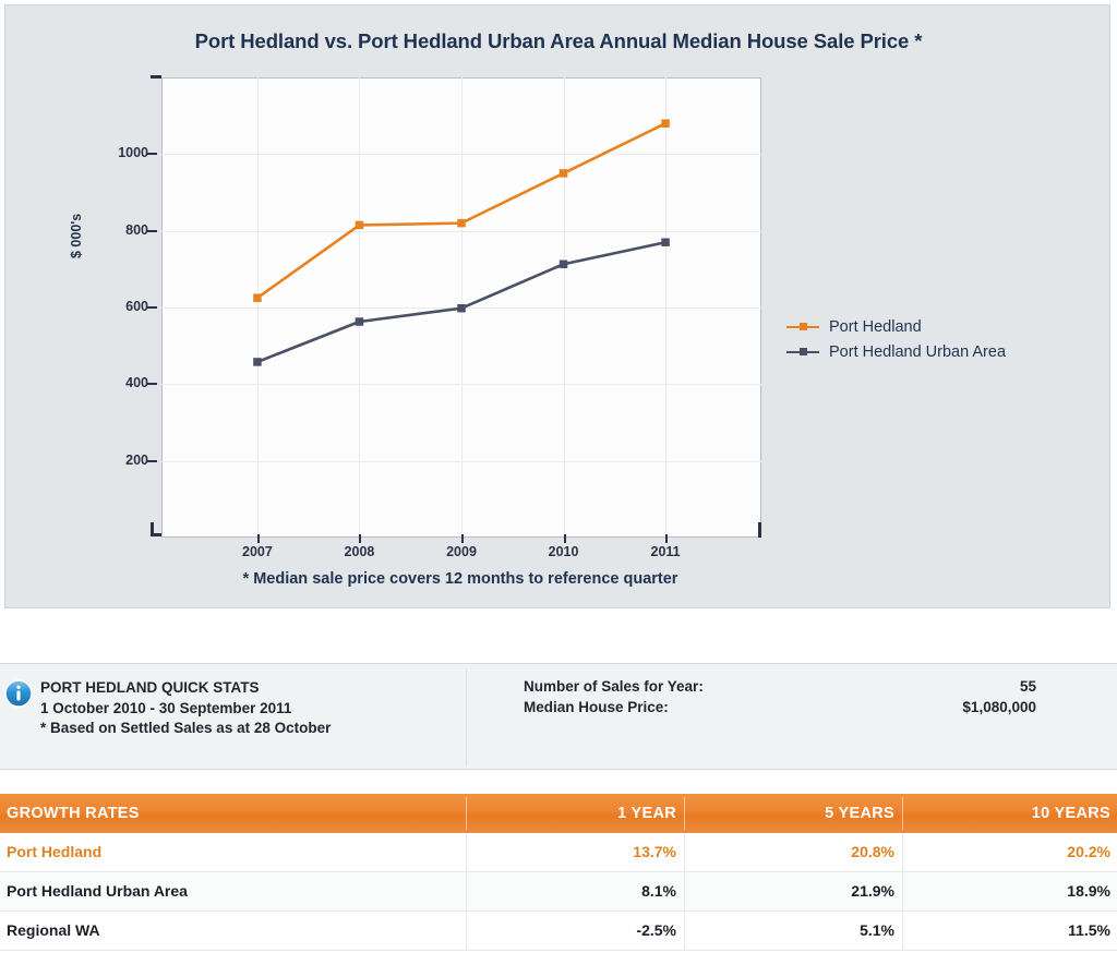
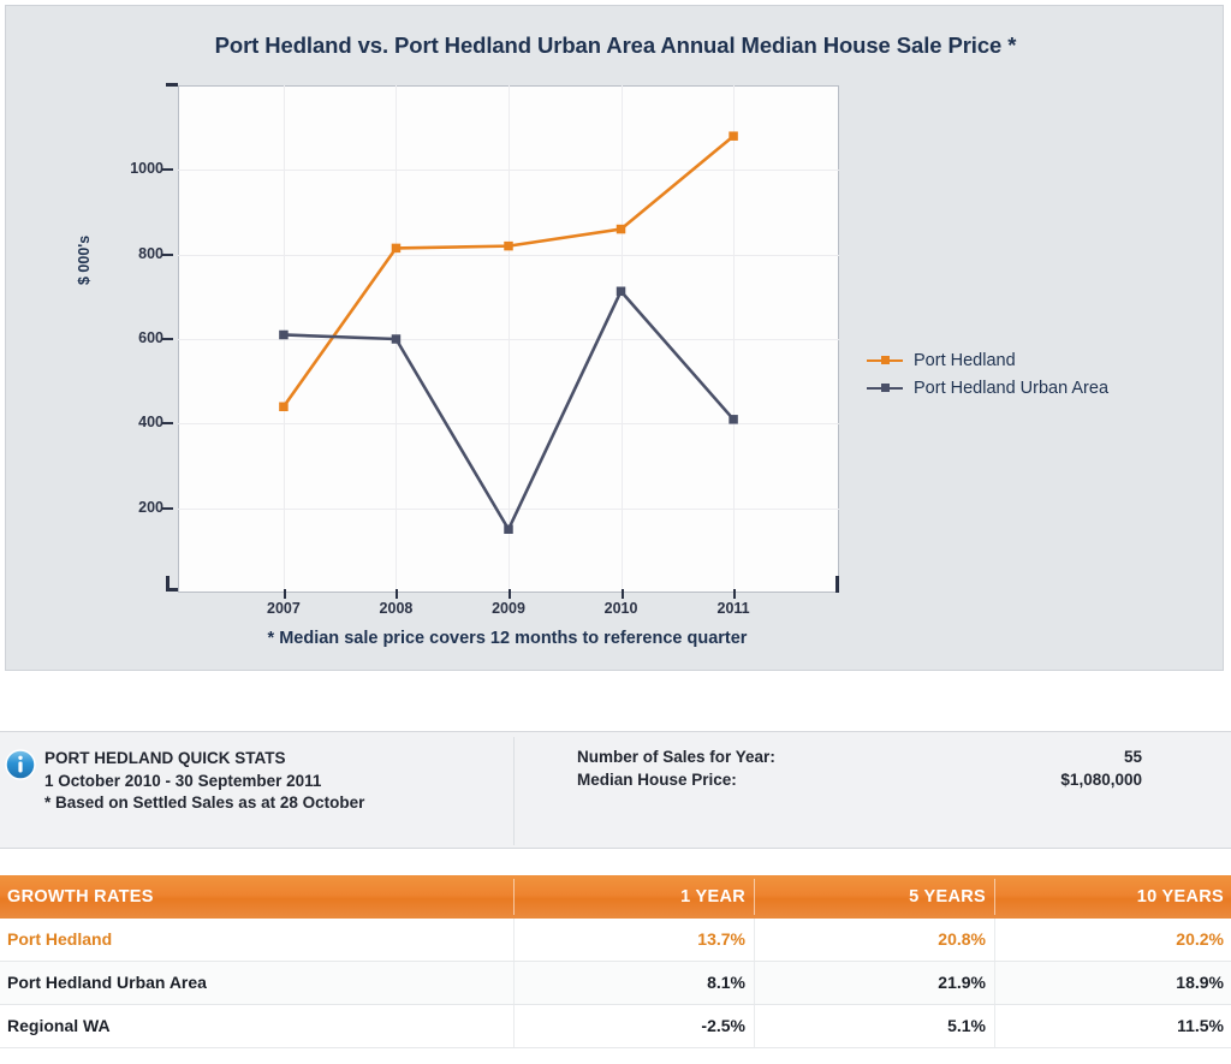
Port Hedland/2007: 620 -> 440
Port Hedland Urban Area/2007: 460 -> 610
Port Hedland Urban Area/2008: 560 -> 600
Port Hedland Urban Area/2009: 600 -> 150
Port Hedland/2010: 950 -> 860
Port Hedland Urban Area/2011: 770 -> 410
